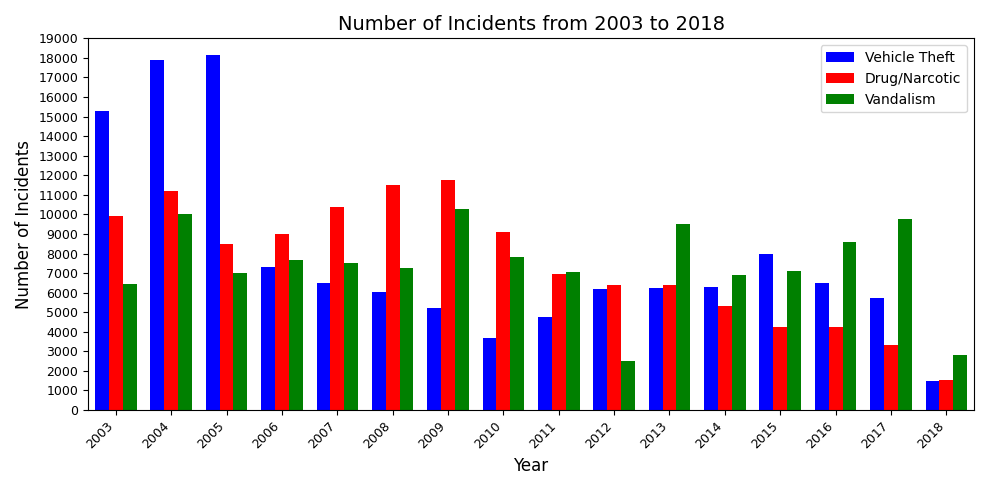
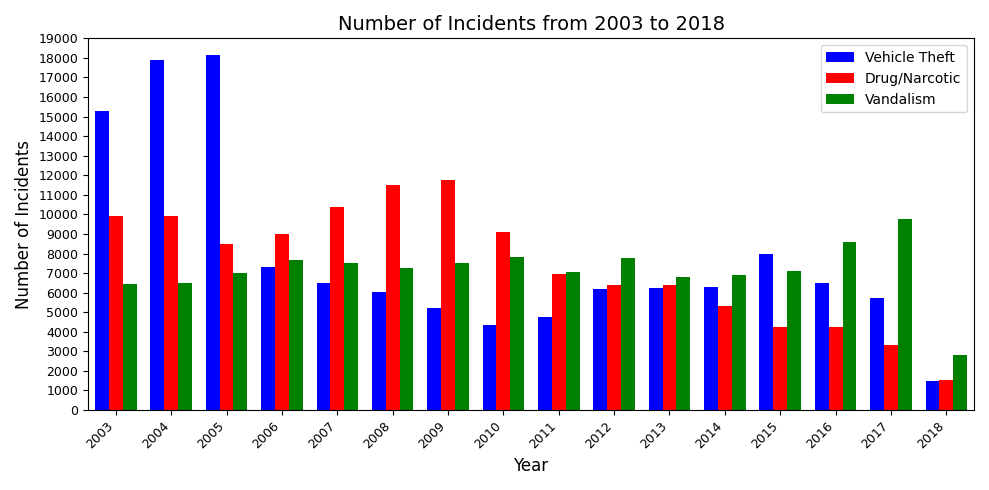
Drug/Narcotic/2004: 11200 -> 9900
Vandalism/2004: 10000 -> 6500
Vandalism/2009: 10300 -> 7500
Vehicle Theft/2010: 3700 -> 4400
Vandalism/2012: 2500 -> 7800
Vandalism/2013: 9500 -> 6800
